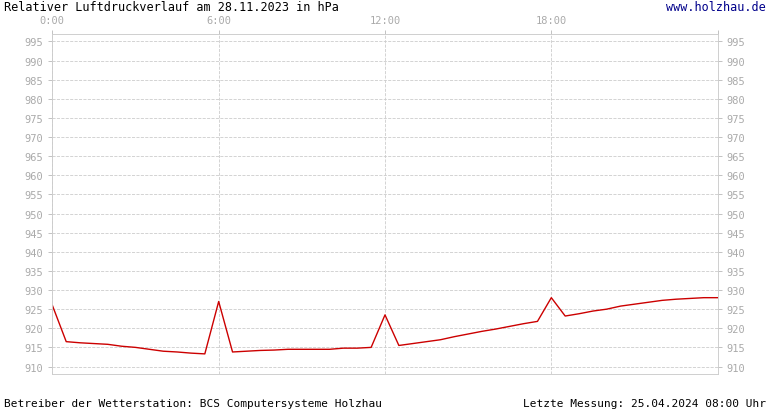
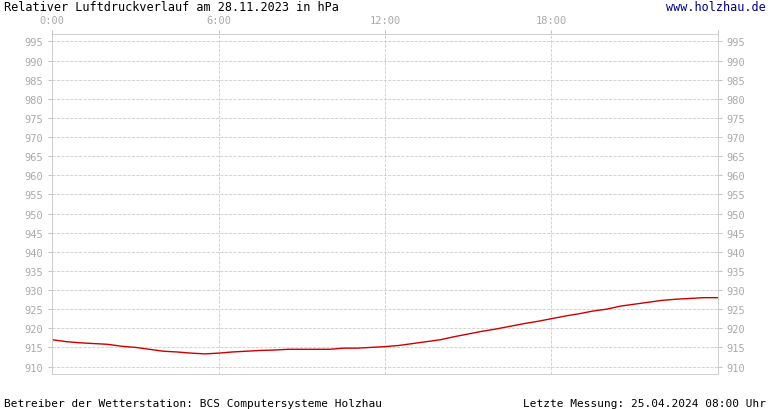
0:00: 926.0 -> 917.0
6:00: 927.0 -> 913.5
12:00: 923.5 -> 915.2
18:00: 928.0 -> 922.5
